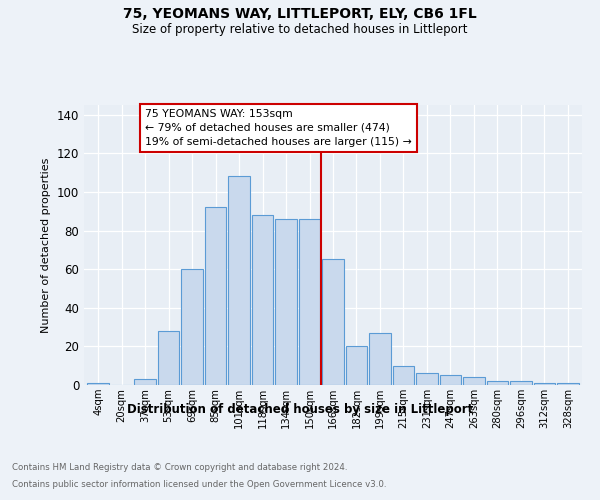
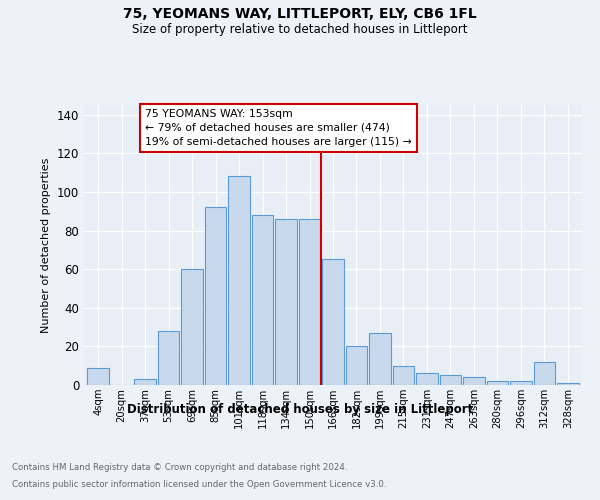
4sqm: 1 -> 9
312sqm: 1 -> 12
